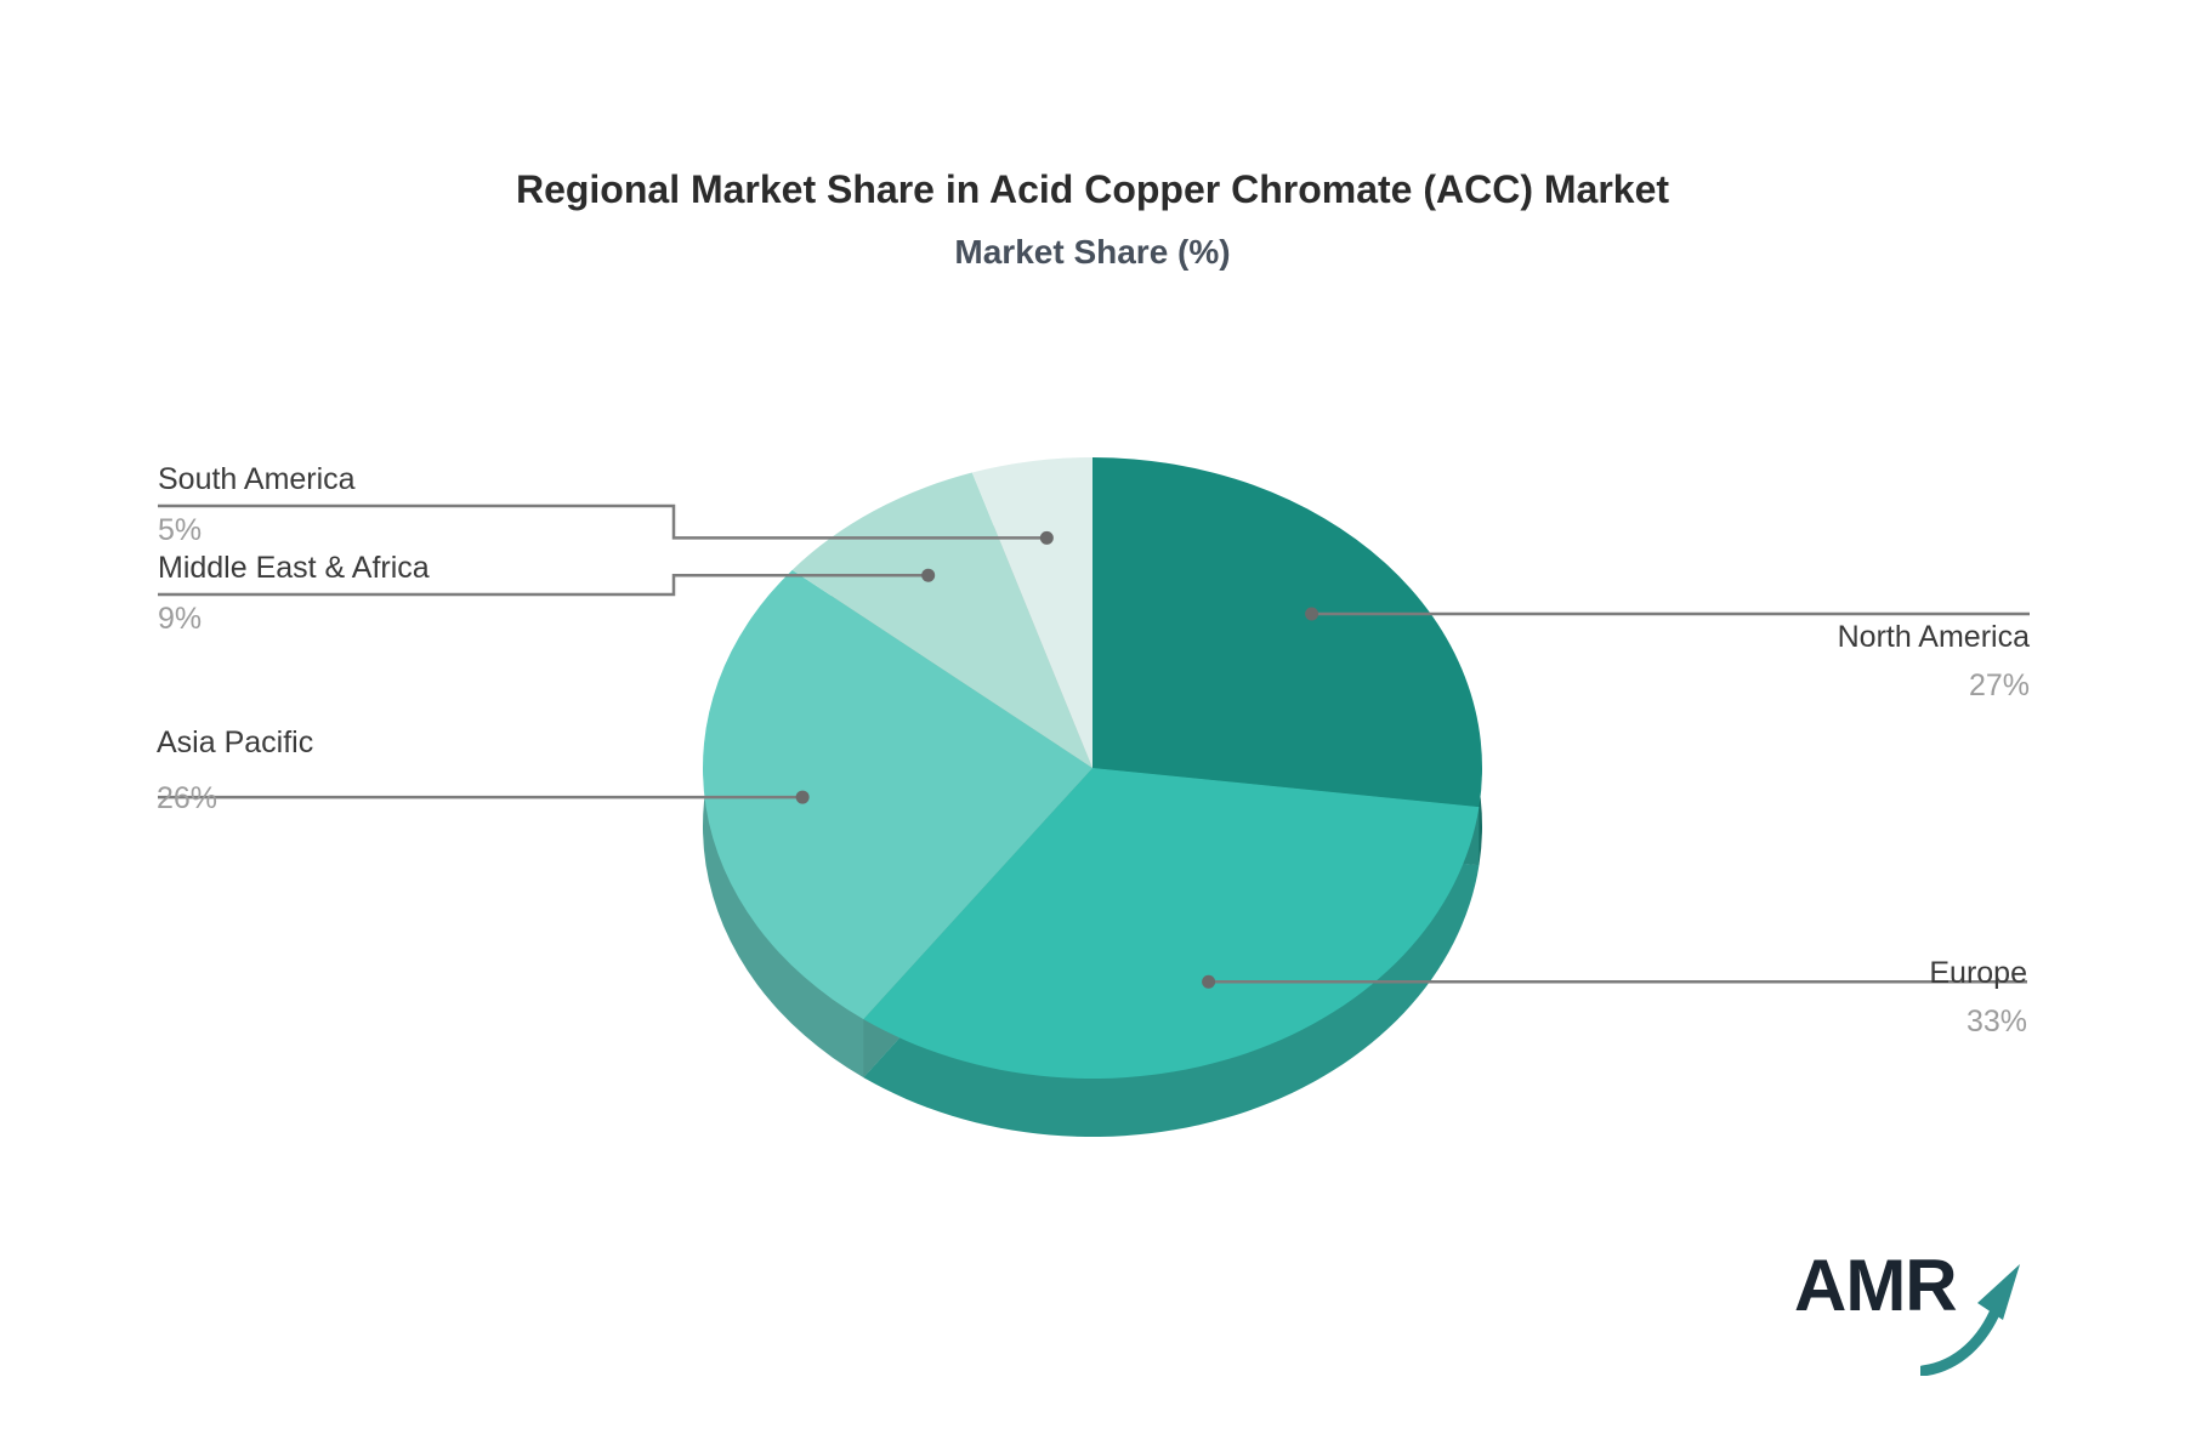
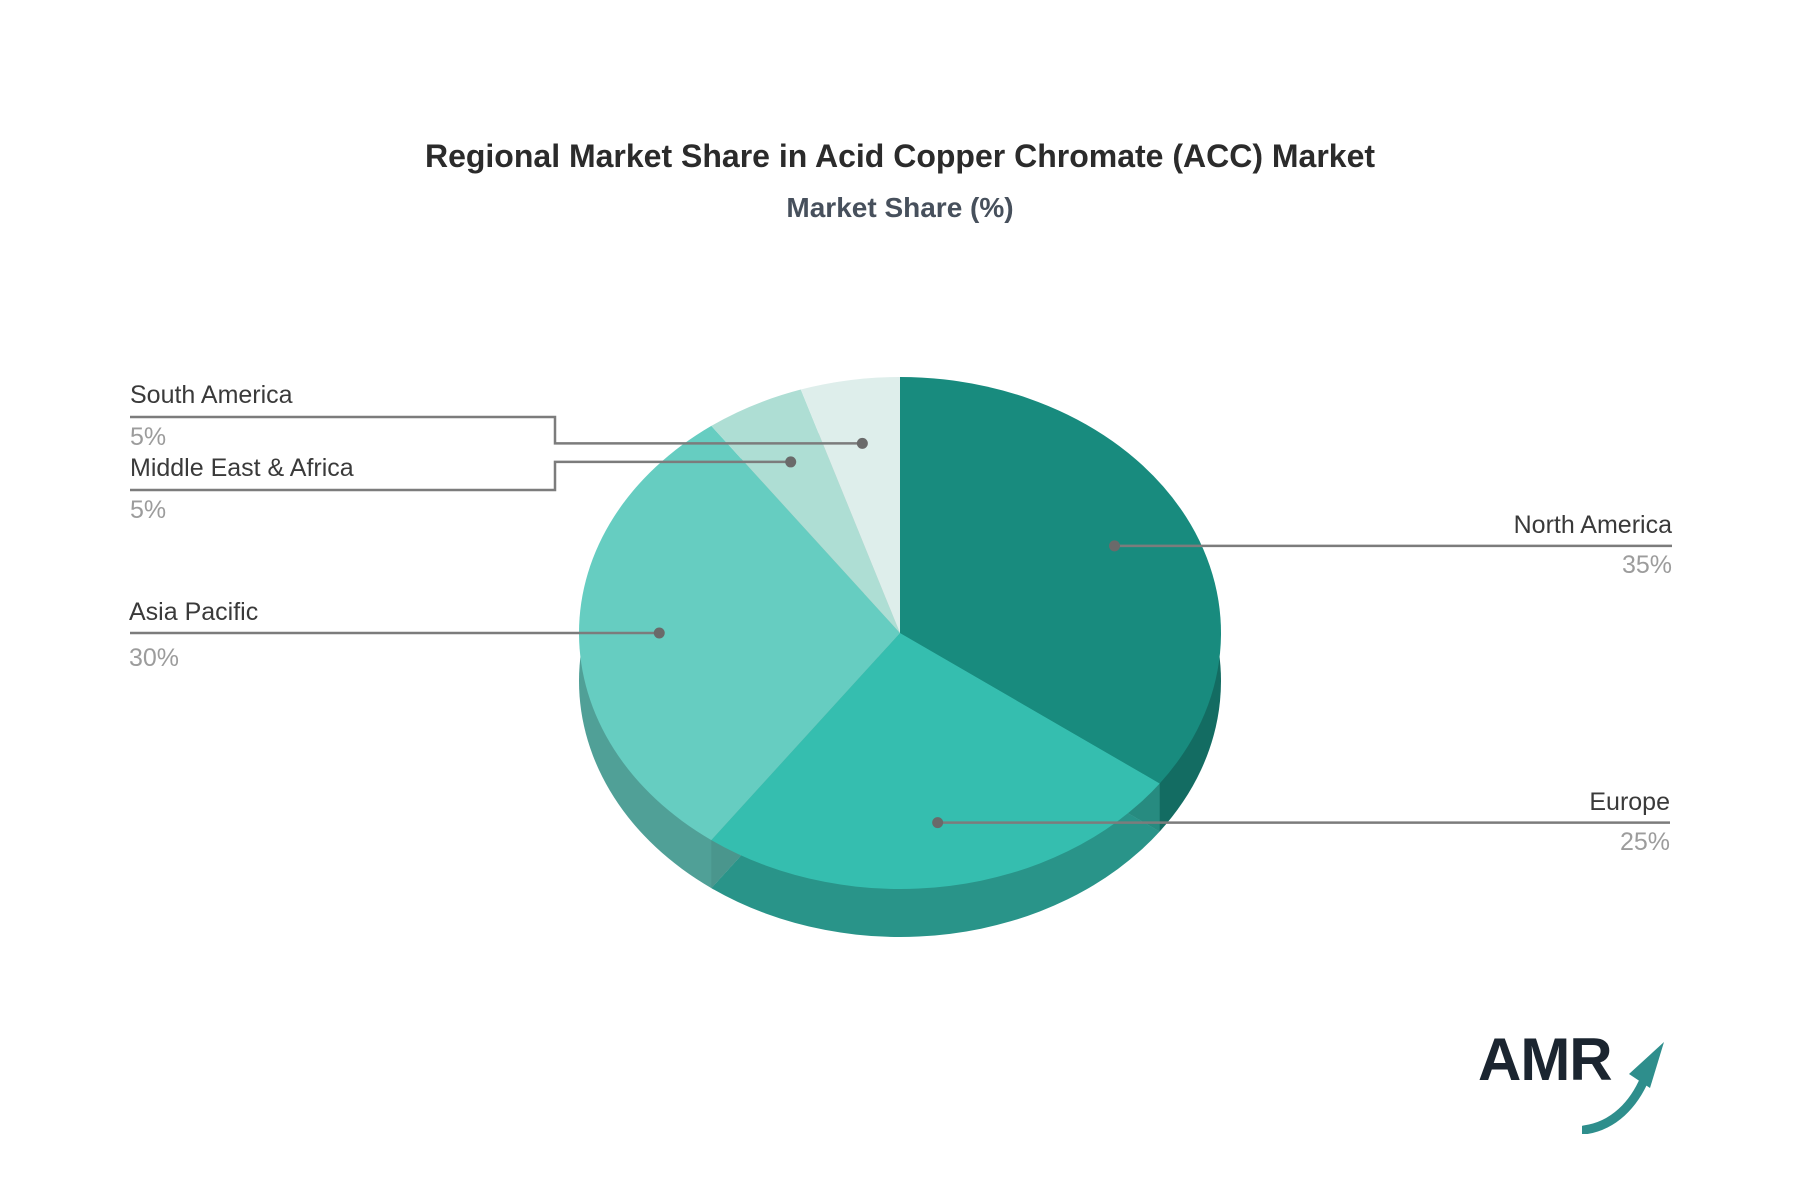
North America: 27% -> 35%
Europe: 33% -> 25%
Asia Pacific: 26% -> 30%
Middle East & Africa: 9% -> 5%
